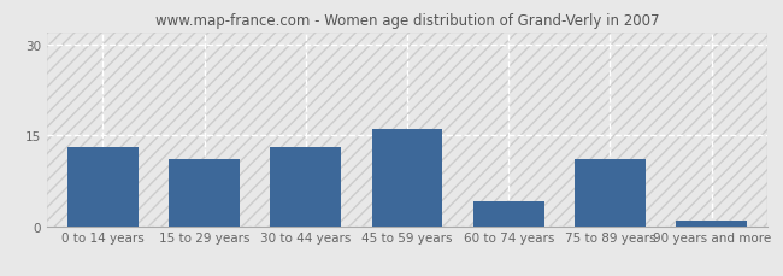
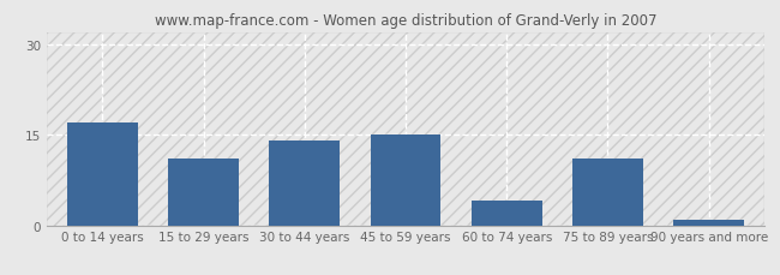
0 to 14 years: 13 -> 17
30 to 44 years: 13 -> 14
45 to 59 years: 16 -> 15
